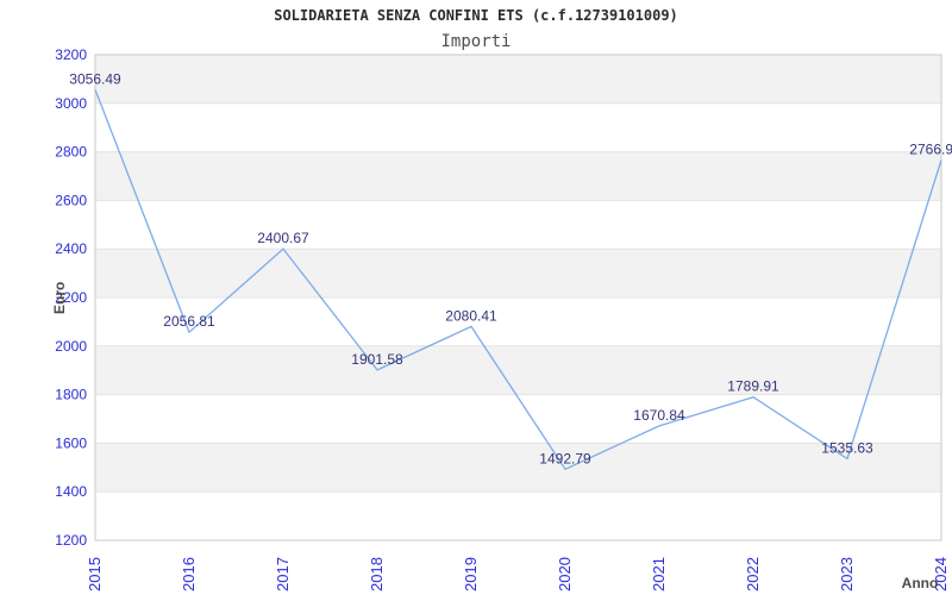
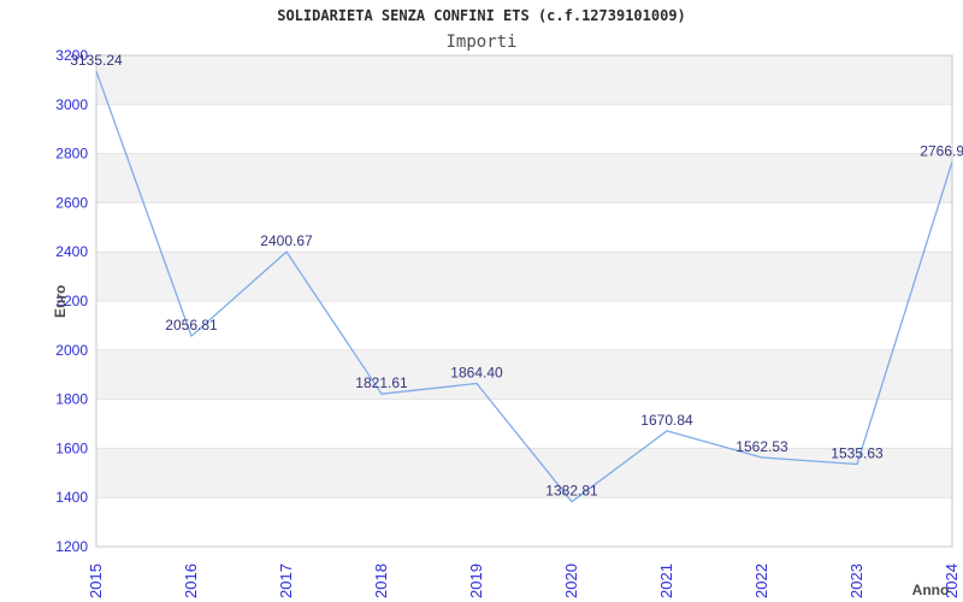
2015: 3056.49 -> 3135.24
2018: 1901.58 -> 1821.61
2019: 2080.41 -> 1864.40
2020: 1492.79 -> 1382.81
2022: 1789.91 -> 1562.53
